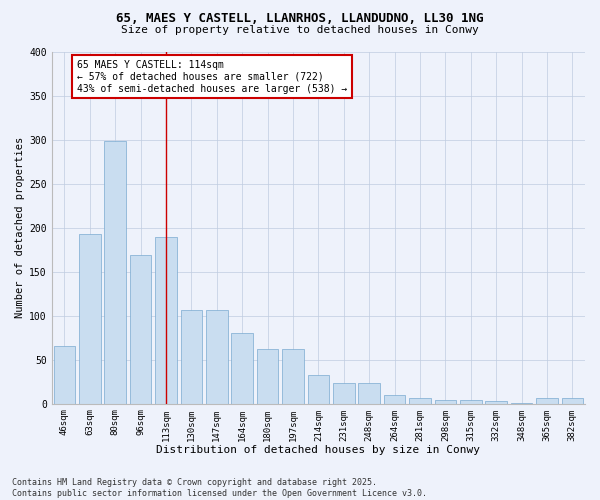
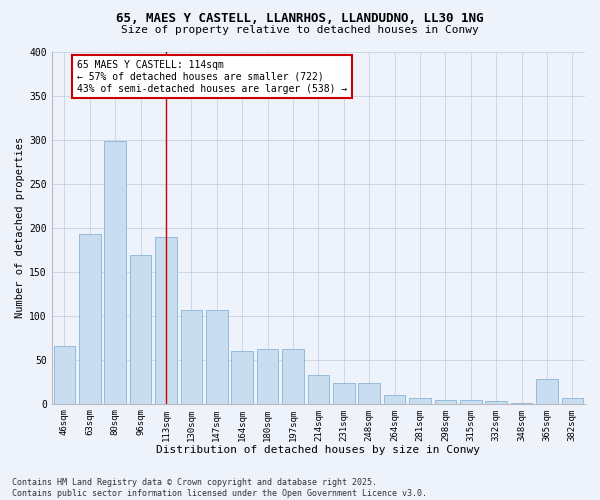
164sqm: 80 -> 60
365sqm: 6 -> 28
